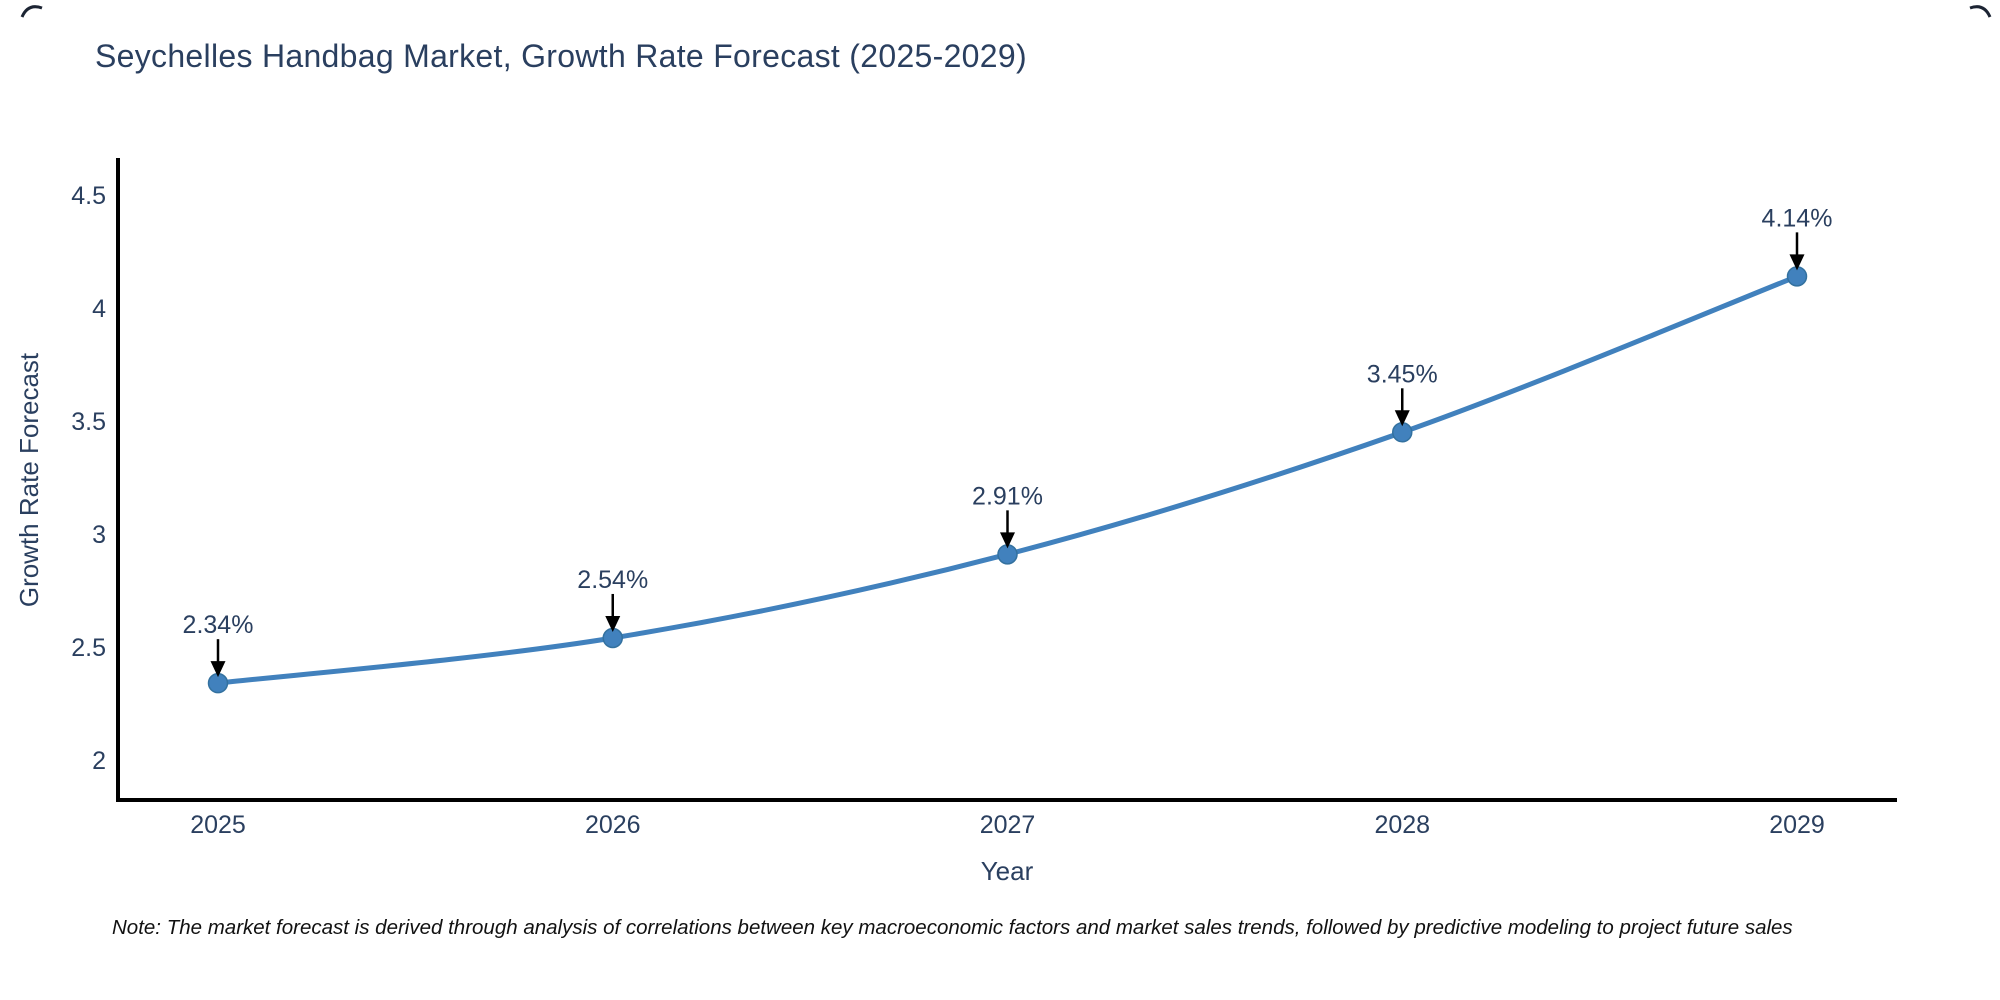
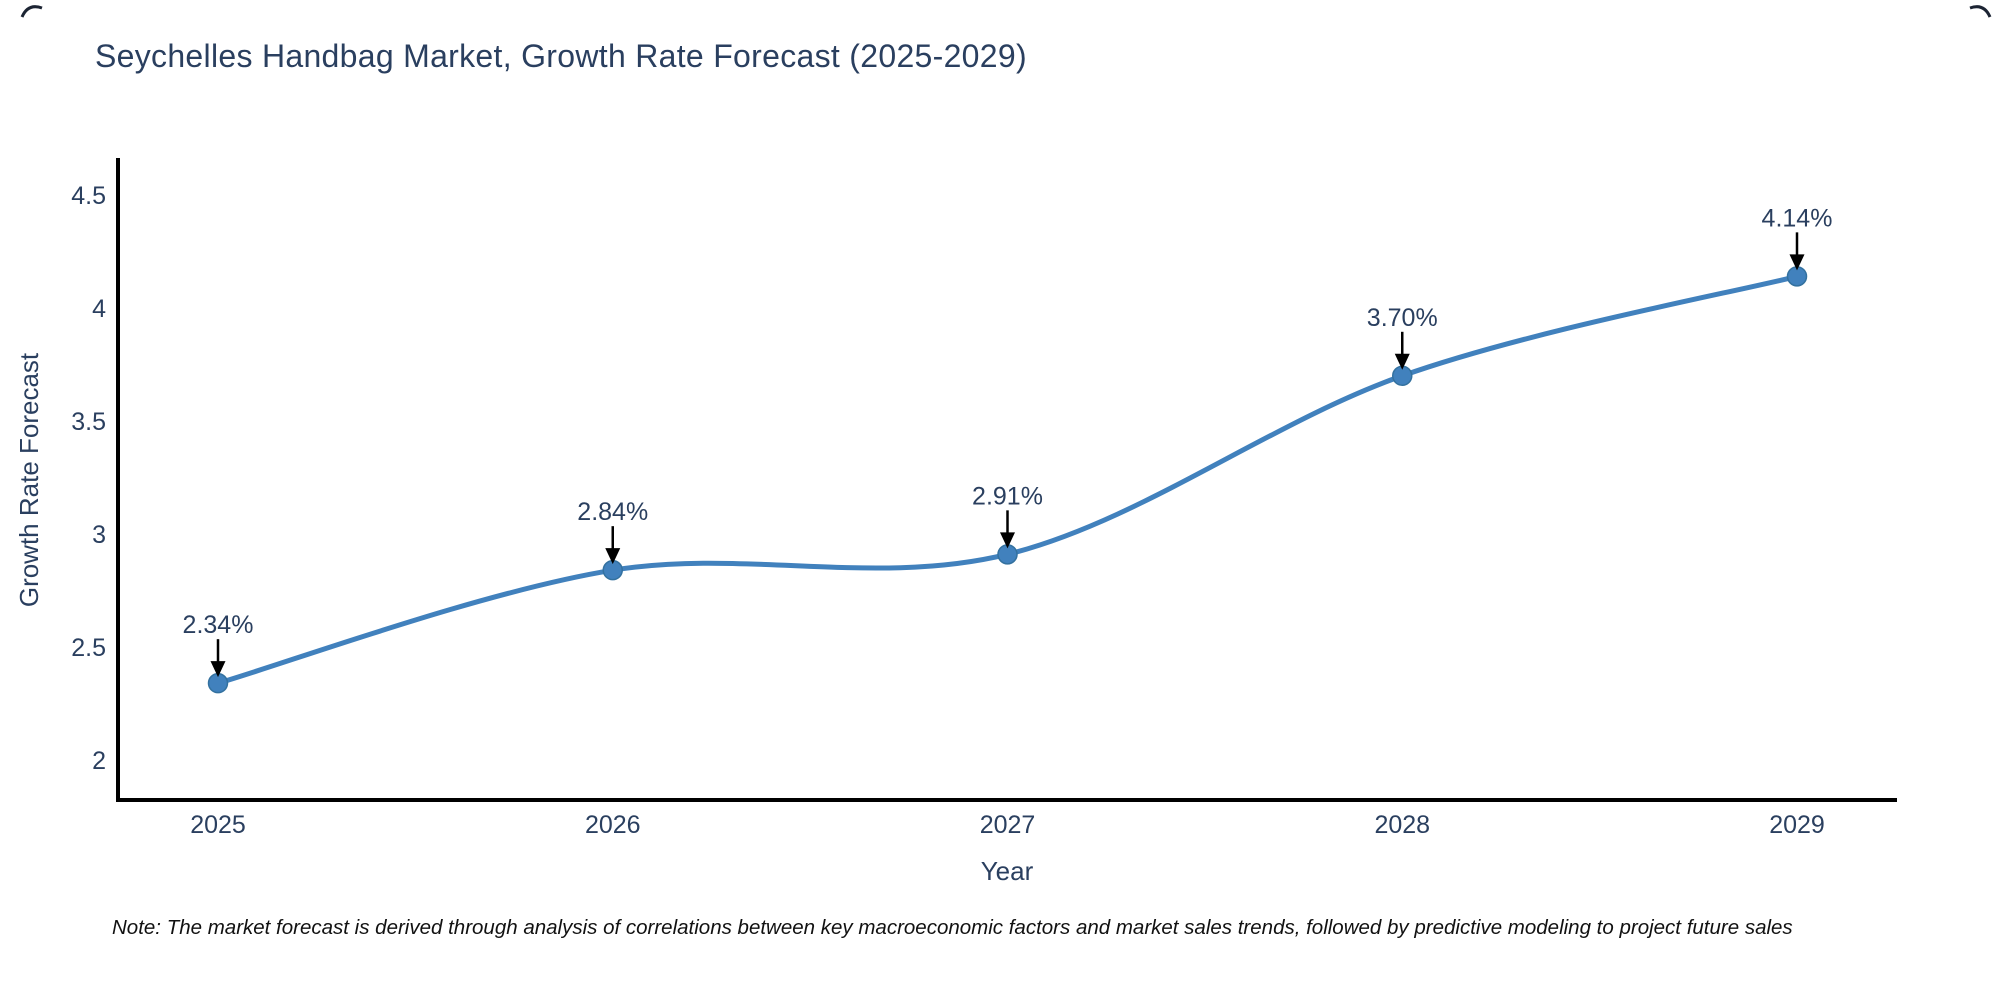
2026: 2.54% -> 2.84%
2028: 3.45% -> 3.70%
